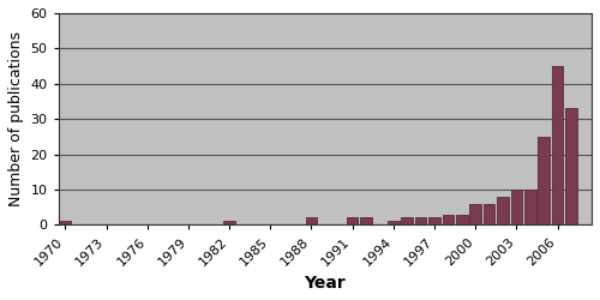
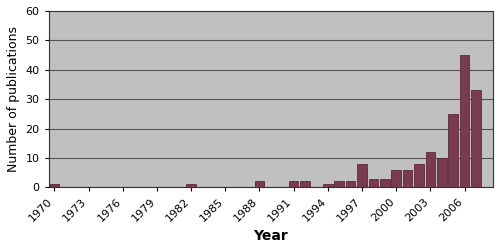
1997: 2 -> 8
2003: 10 -> 12
